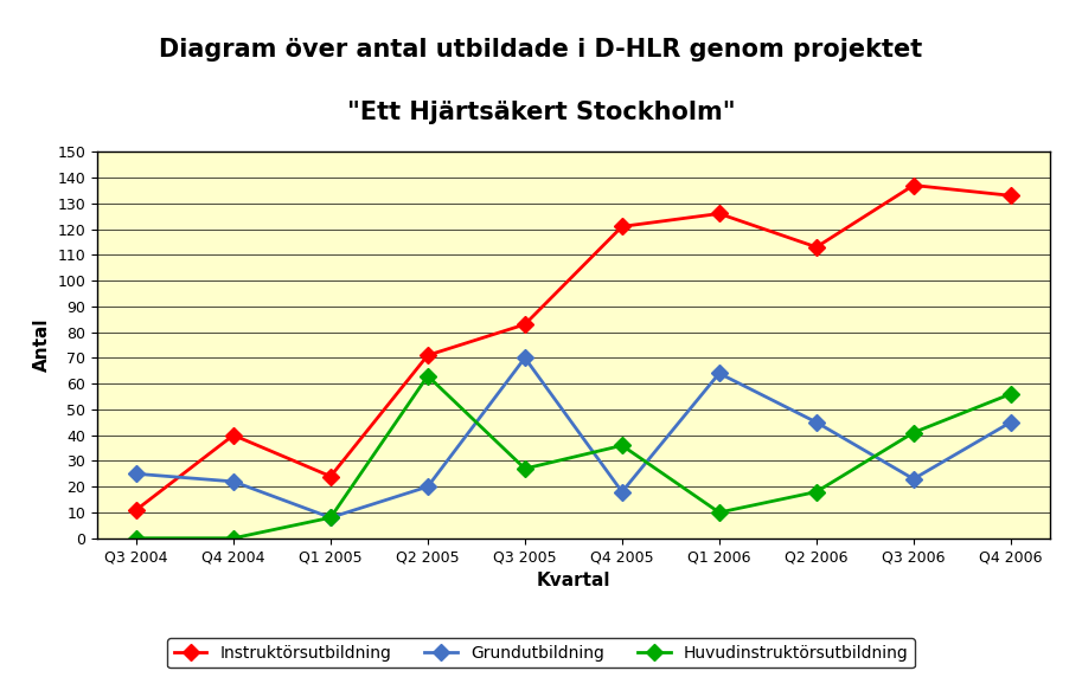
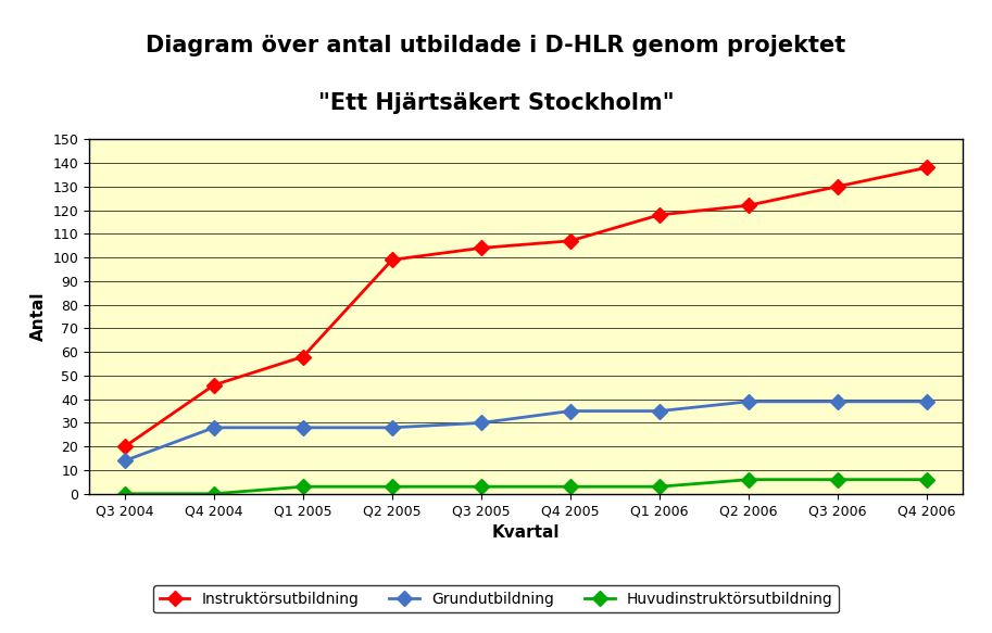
Instruktörsutbildning/Q3 2004: 11 -> 20
Grundutbildning/Q3 2004: 25 -> 14
Instruktörsutbildning/Q4 2004: 40 -> 46
Grundutbildning/Q4 2004: 22 -> 28
Instruktörsutbildning/Q1 2005: 24 -> 58
Grundutbildning/Q1 2005: 8 -> 28
Huvudinstruktörsutbildning/Q1 2005: 8 -> 3
Instruktörsutbildning/Q2 2005: 71 -> 99
Grundutbildning/Q2 2005: 20 -> 28
Huvudinstruktörsutbildning/Q2 2005: 63 -> 3
Instruktörsutbildning/Q3 2005: 83 -> 104
Grundutbildning/Q3 2005: 70 -> 30
Huvudinstruktörsutbildning/Q3 2005: 27 -> 3
Instruktörsutbildning/Q4 2005: 121 -> 107
Grundutbildning/Q4 2005: 18 -> 35
Huvudinstruktörsutbildning/Q4 2005: 36 -> 3
Instruktörsutbildning/Q1 2006: 126 -> 118
Grundutbildning/Q1 2006: 64 -> 35
Huvudinstruktörsutbildning/Q1 2006: 10 -> 3
Instruktörsutbildning/Q2 2006: 113 -> 122
Grundutbildning/Q2 2006: 45 -> 39
Huvudinstruktörsutbildning/Q2 2006: 18 -> 6
Instruktörsutbildning/Q3 2006: 137 -> 130
Grundutbildning/Q3 2006: 23 -> 39
Huvudinstruktörsutbildning/Q3 2006: 41 -> 6
Instruktörsutbildning/Q4 2006: 133 -> 138
Grundutbildning/Q4 2006: 45 -> 39
Huvudinstruktörsutbildning/Q4 2006: 56 -> 6
